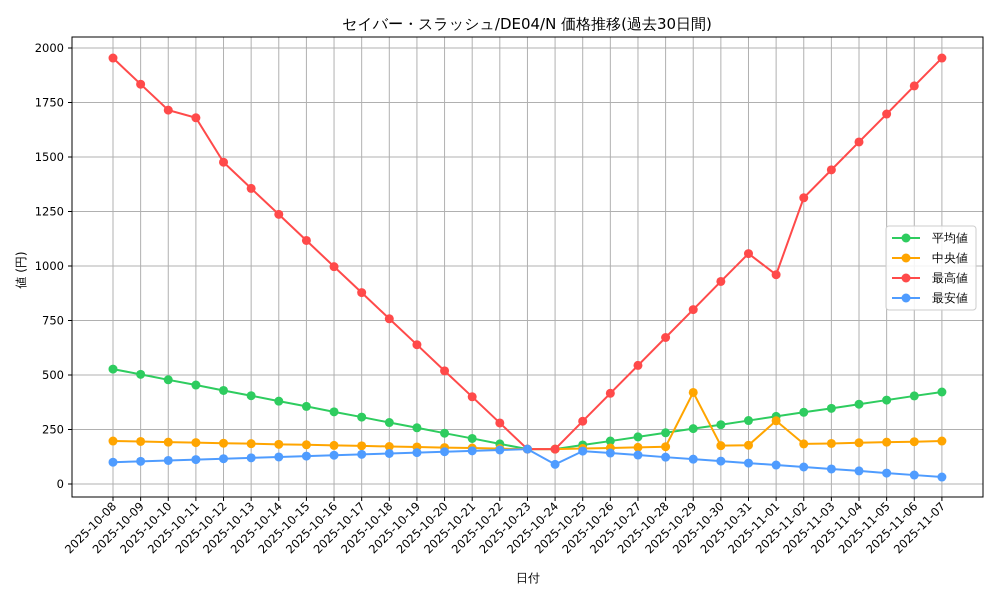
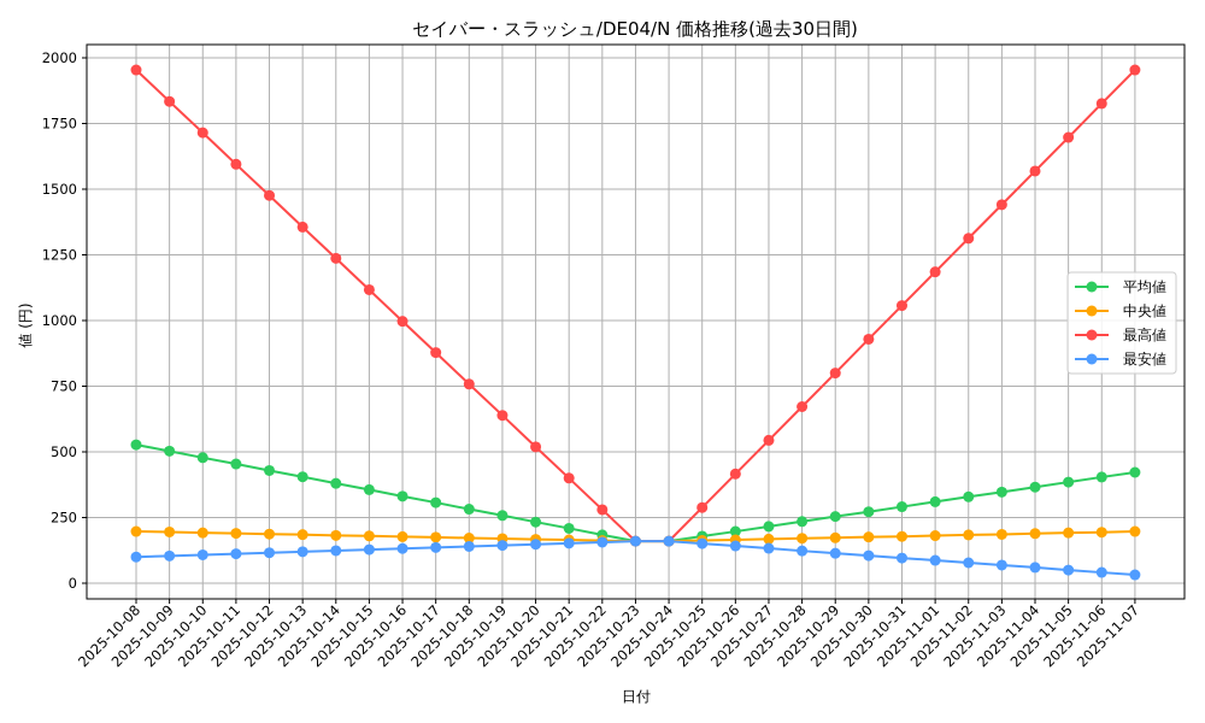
最高値/2025-10-11: 1680 -> 1600
最安値/2025-10-24: 90 -> 160
中央値/2025-10-29: 420 -> 170
中央値/2025-11-01: 290 -> 180
最高値/2025-11-01: 960 -> 1180
